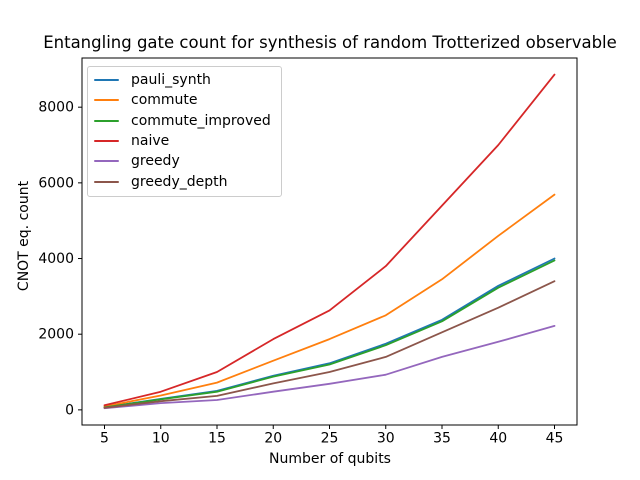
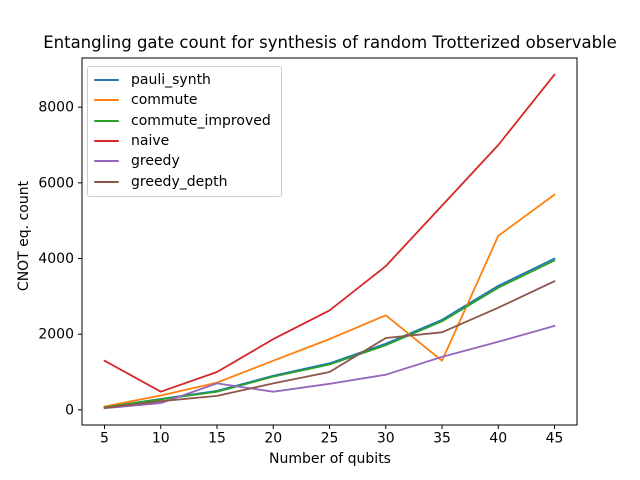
naive/5: 100 -> 1300
greedy/15: 300 -> 700
greedy_depth/30: 1400 -> 1900
commute/35: 3400 -> 1300
